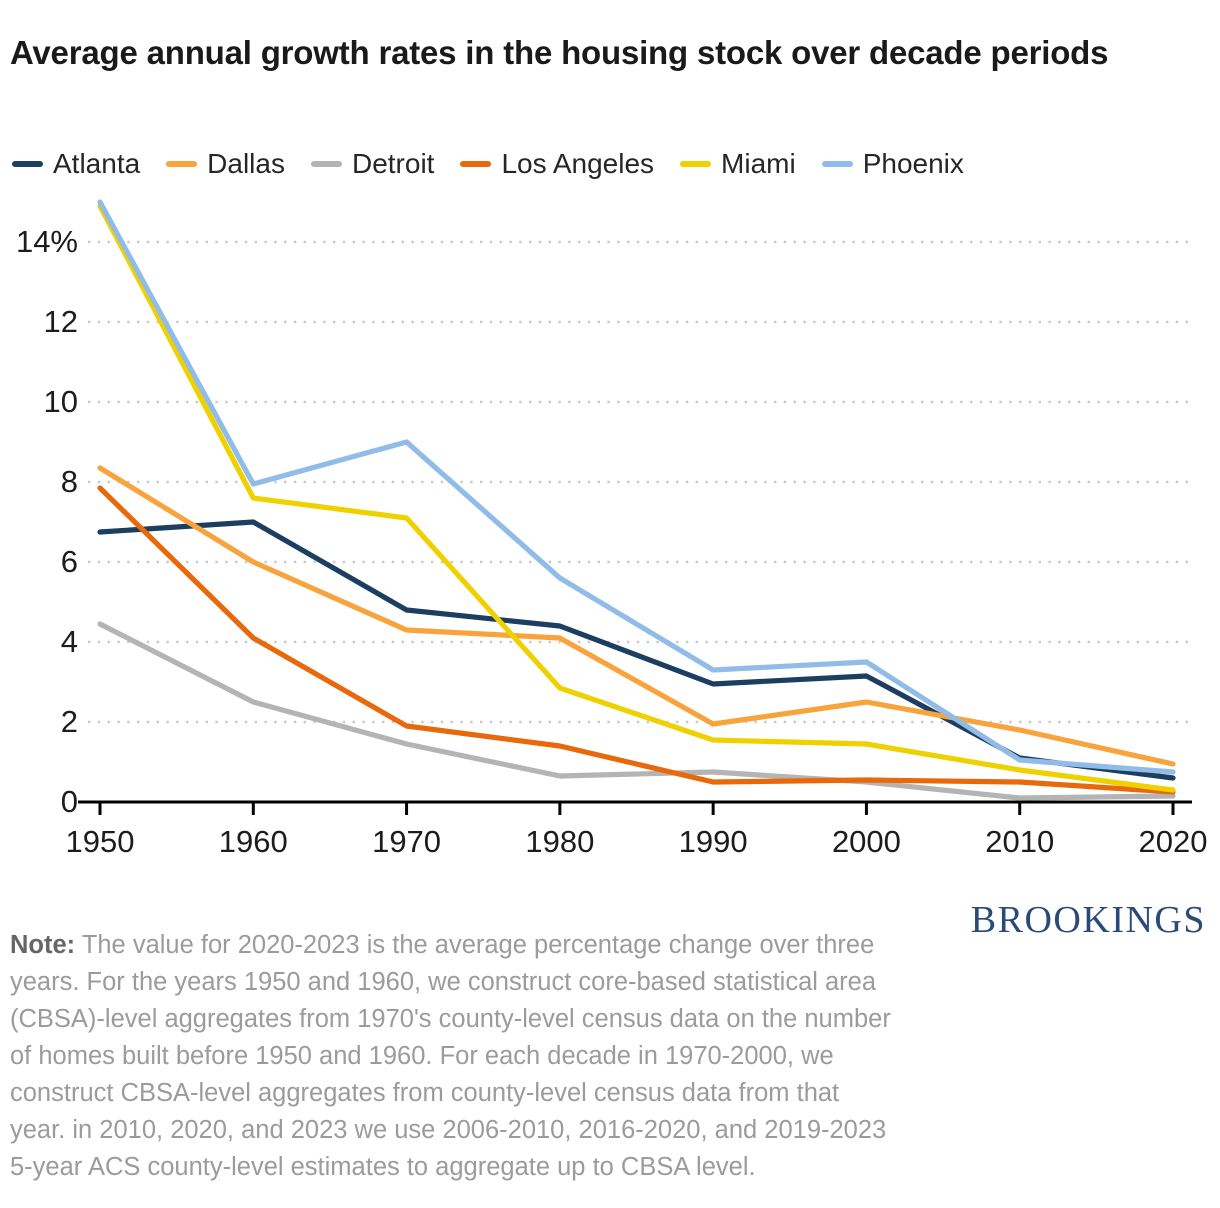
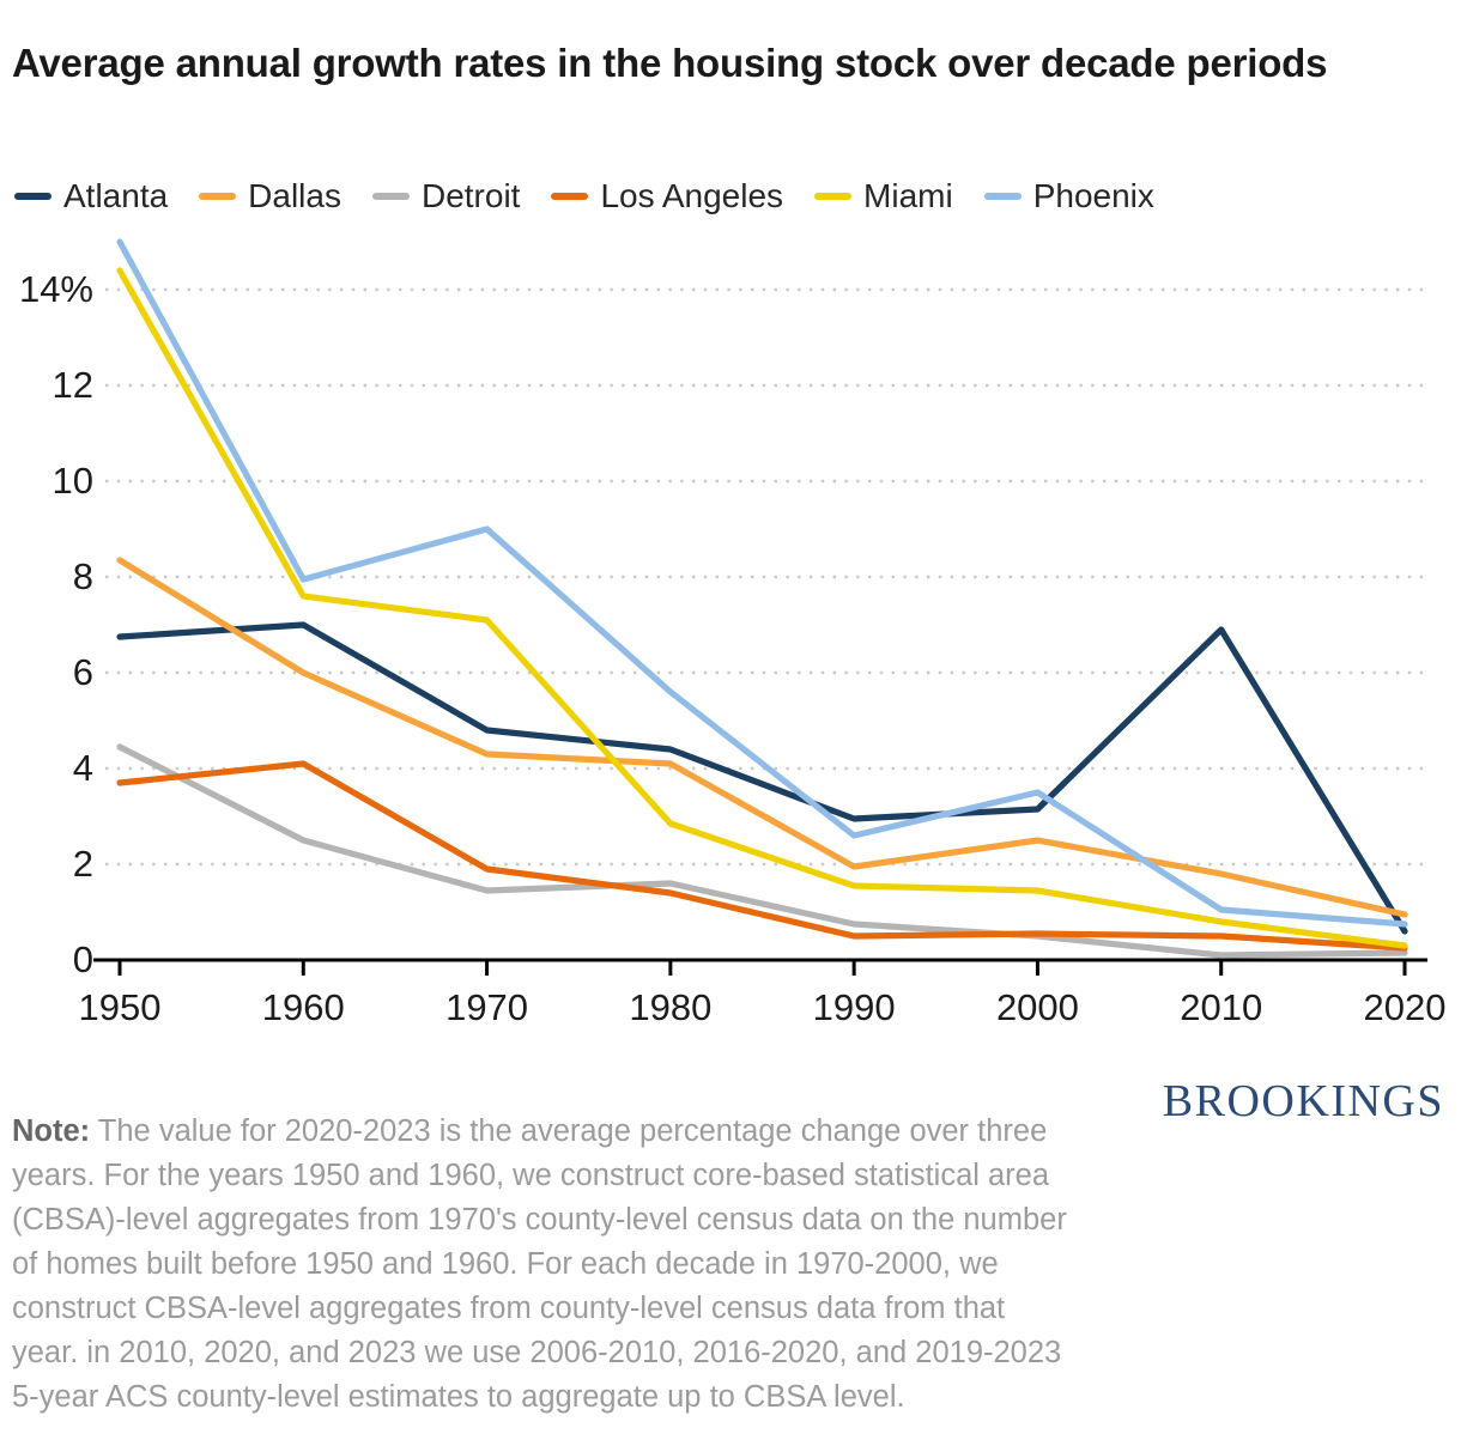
Los Angeles/1950: 7.8% -> 3.7%
Miami/1950: 14.9% -> 14.4%
Detroit/1980: 0.7% -> 1.6%
Phoenix/1990: 3.3% -> 2.6%
Atlanta/2010: 1.1% -> 6.9%
